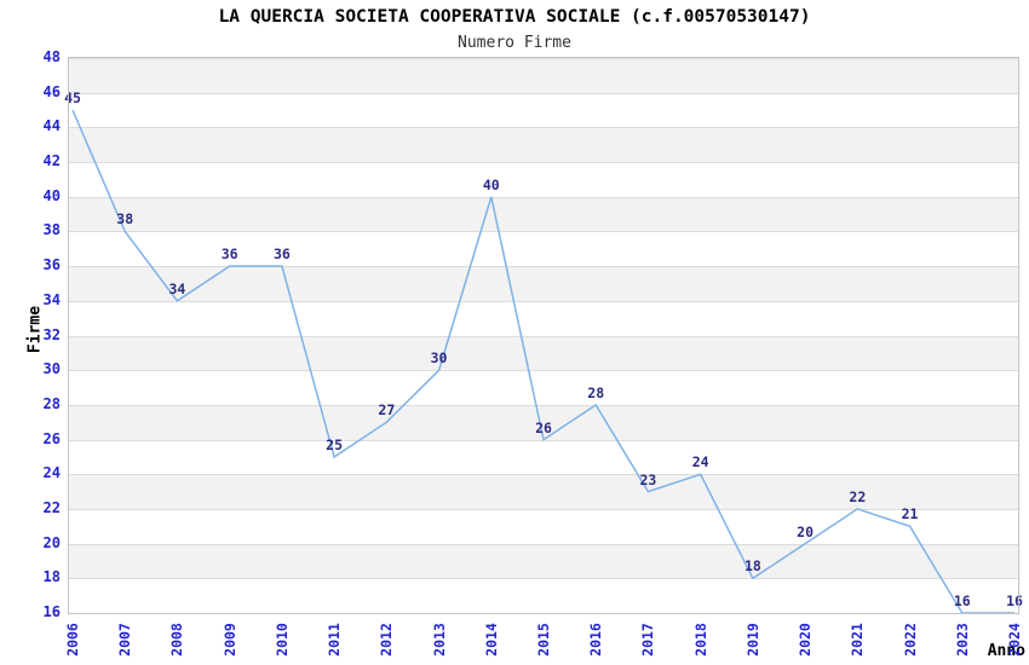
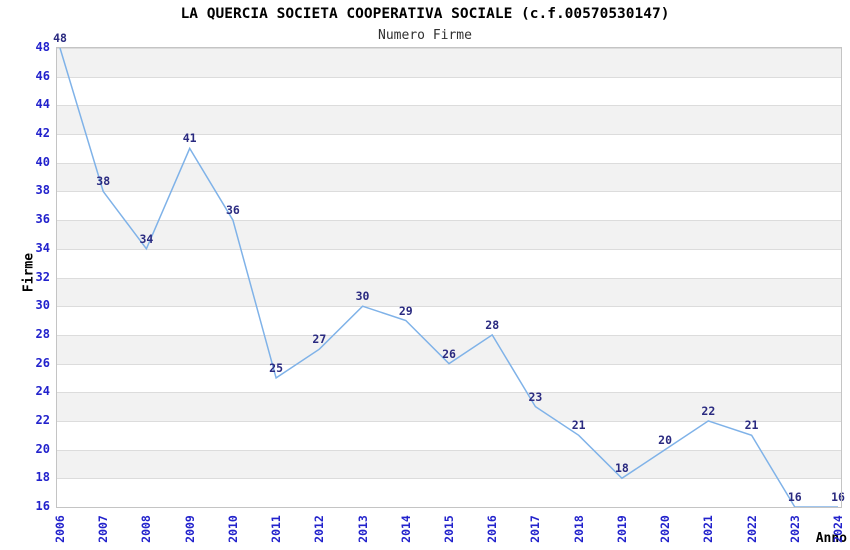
2006: 45 -> 48
2009: 36 -> 41
2014: 40 -> 29
2018: 24 -> 21
